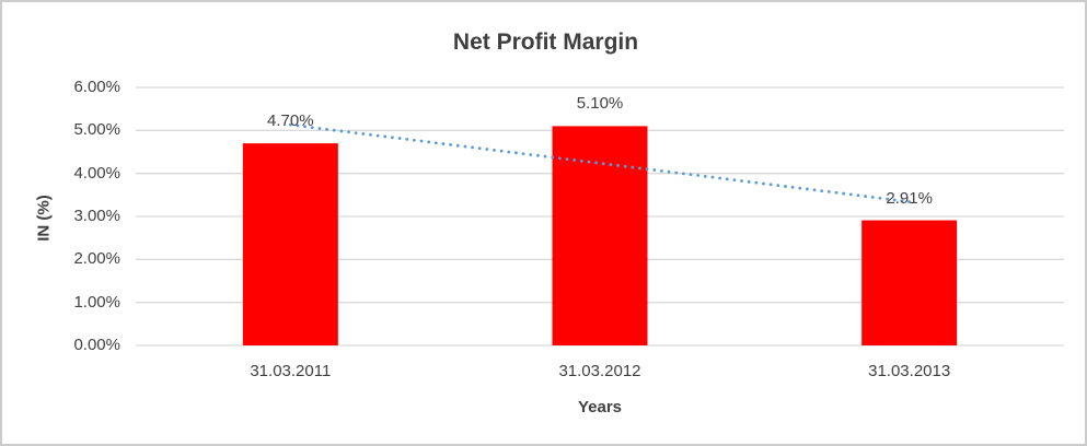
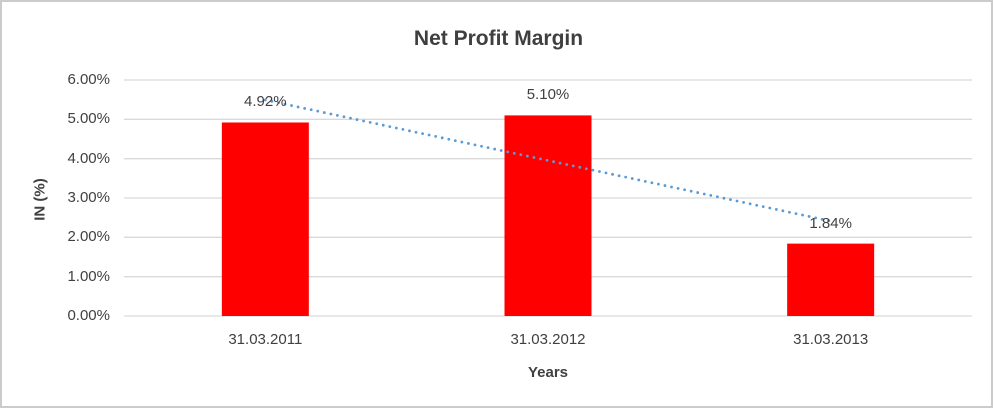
31.03.2011: 4.70% -> 4.92%
31.03.2013: 2.91% -> 1.84%
